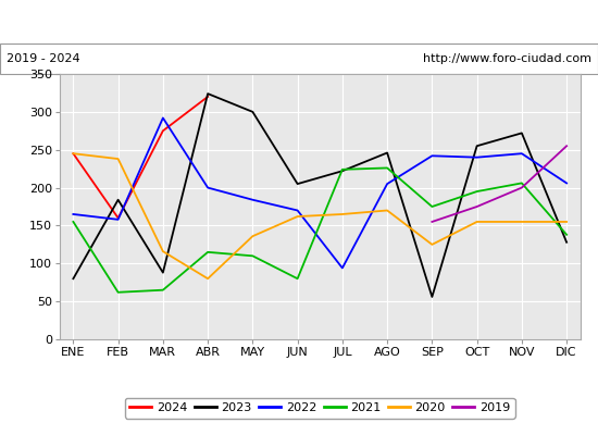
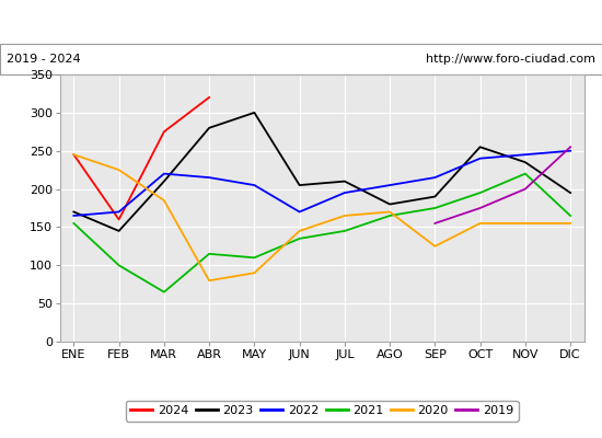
2023/ENE: 80 -> 170
2023/FEB: 184 -> 145
2022/FEB: 158 -> 170
2021/FEB: 62 -> 100
2020/FEB: 238 -> 225
2023/MAR: 88 -> 210
2022/MAR: 292 -> 220
2020/MAR: 116 -> 185
2023/ABR: 324 -> 280
2022/ABR: 200 -> 215
2022/MAY: 184 -> 205
2020/MAY: 136 -> 90
2021/JUN: 80 -> 135
2020/JUN: 162 -> 145
2023/JUL: 222 -> 210
2022/JUL: 94 -> 195
2021/JUL: 224 -> 145
2023/AGO: 246 -> 180
2021/AGO: 226 -> 165
2023/SEP: 56 -> 190
2022/SEP: 242 -> 215
2023/NOV: 272 -> 235
2021/NOV: 206 -> 220
2023/DIC: 128 -> 195
2022/DIC: 206 -> 250
2021/DIC: 138 -> 165
